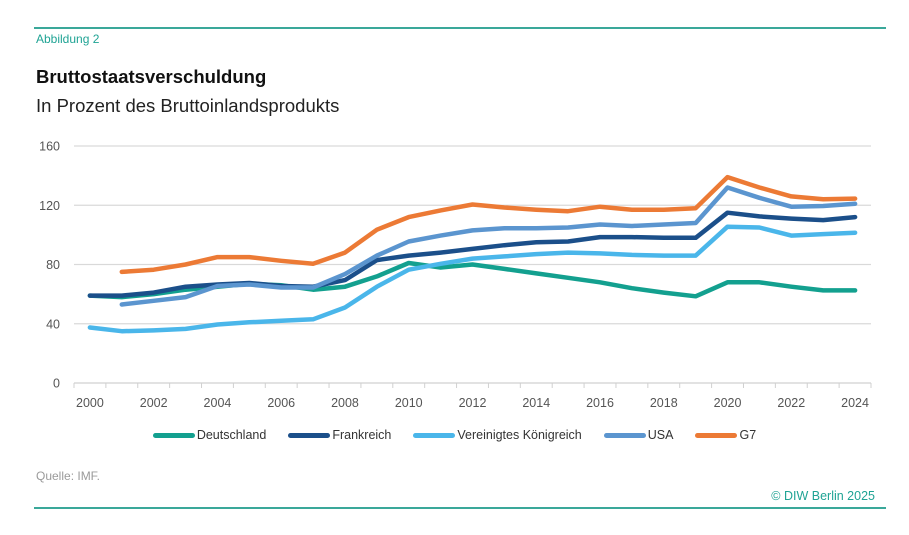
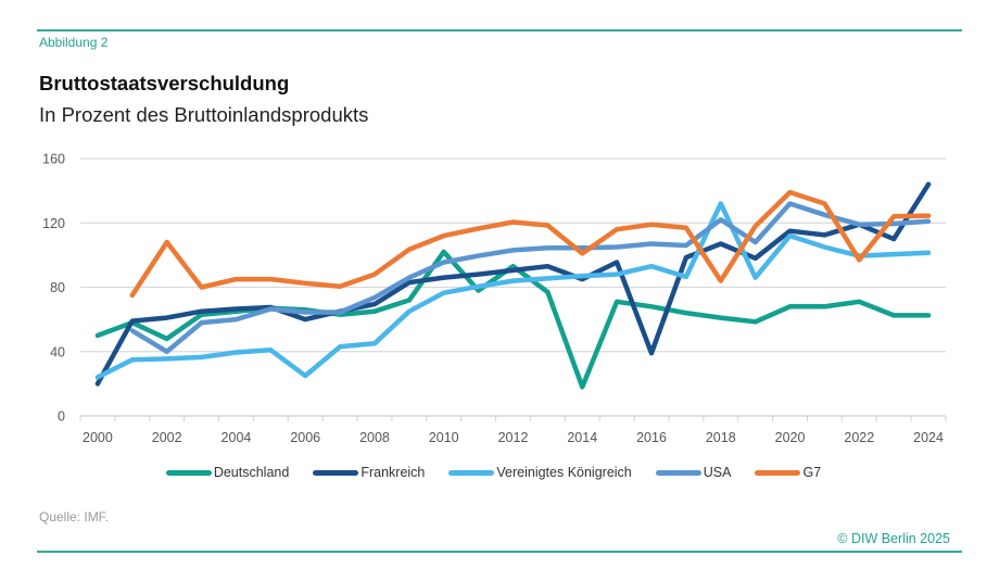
Deutschland/2000: 59 -> 50
Frankreich/2000: 59 -> 20
Vereinigtes Königreich/2000: 38 -> 24
Deutschland/2002: 60 -> 48
USA/2002: 56 -> 40
G7/2002: 76 -> 108
USA/2004: 66 -> 60
Frankreich/2006: 66 -> 60
Vereinigtes Königreich/2006: 42 -> 25
Vereinigtes Königreich/2008: 51 -> 45
Deutschland/2010: 81 -> 102
Deutschland/2012: 80 -> 93
Deutschland/2014: 74 -> 18
Frankreich/2014: 95 -> 85
G7/2014: 117 -> 101
Frankreich/2016: 98 -> 39
Vereinigtes Königreich/2016: 88 -> 93
Frankreich/2018: 98 -> 107
Vereinigtes Königreich/2018: 86 -> 132
USA/2018: 107 -> 122
G7/2018: 117 -> 84
Vereinigtes Königreich/2020: 106 -> 112
Deutschland/2022: 65 -> 71
Frankreich/2022: 111 -> 119
G7/2022: 126 -> 97
Frankreich/2024: 112 -> 144
